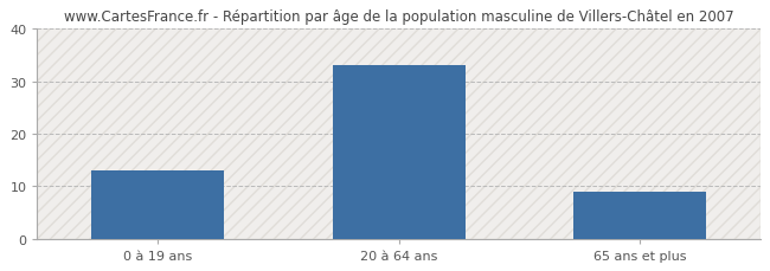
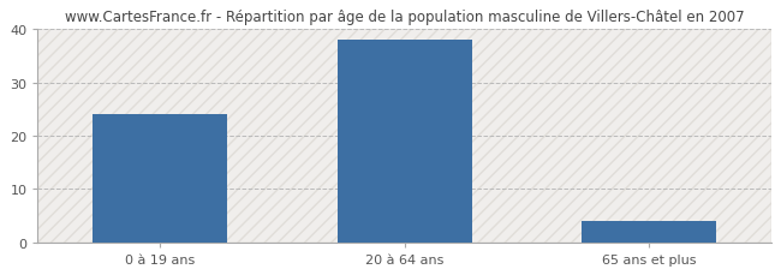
0 à 19 ans: 13 -> 24
20 à 64 ans: 33 -> 38
65 ans et plus: 9 -> 4
